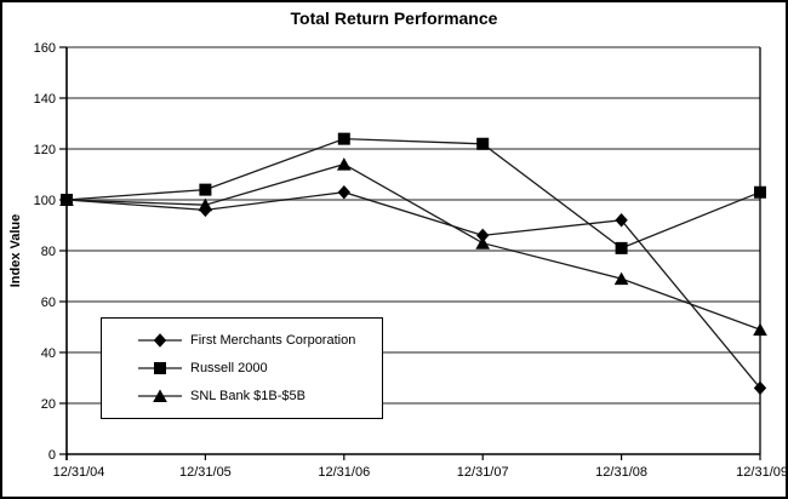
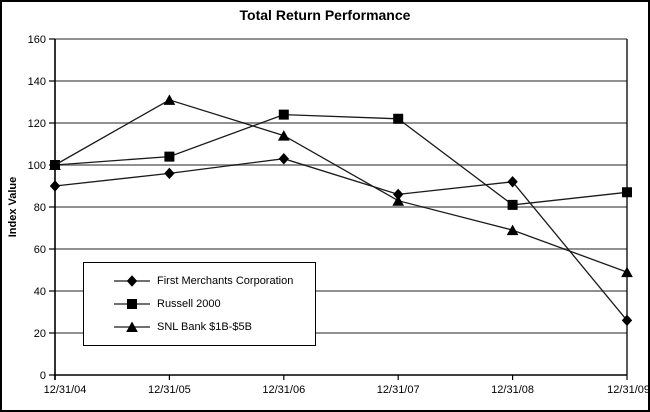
First Merchants Corporation/12/31/04: 100 -> 90
SNL Bank $1B-$5B/12/31/05: 98 -> 131
Russell 2000/12/31/09: 103 -> 87
